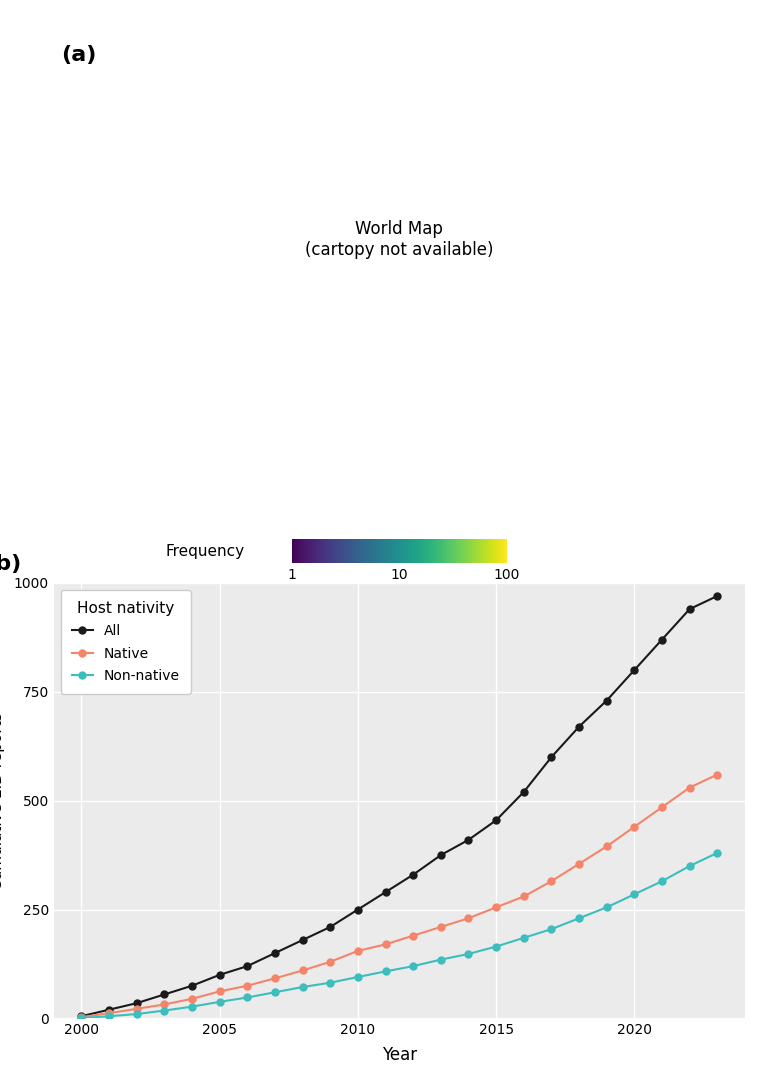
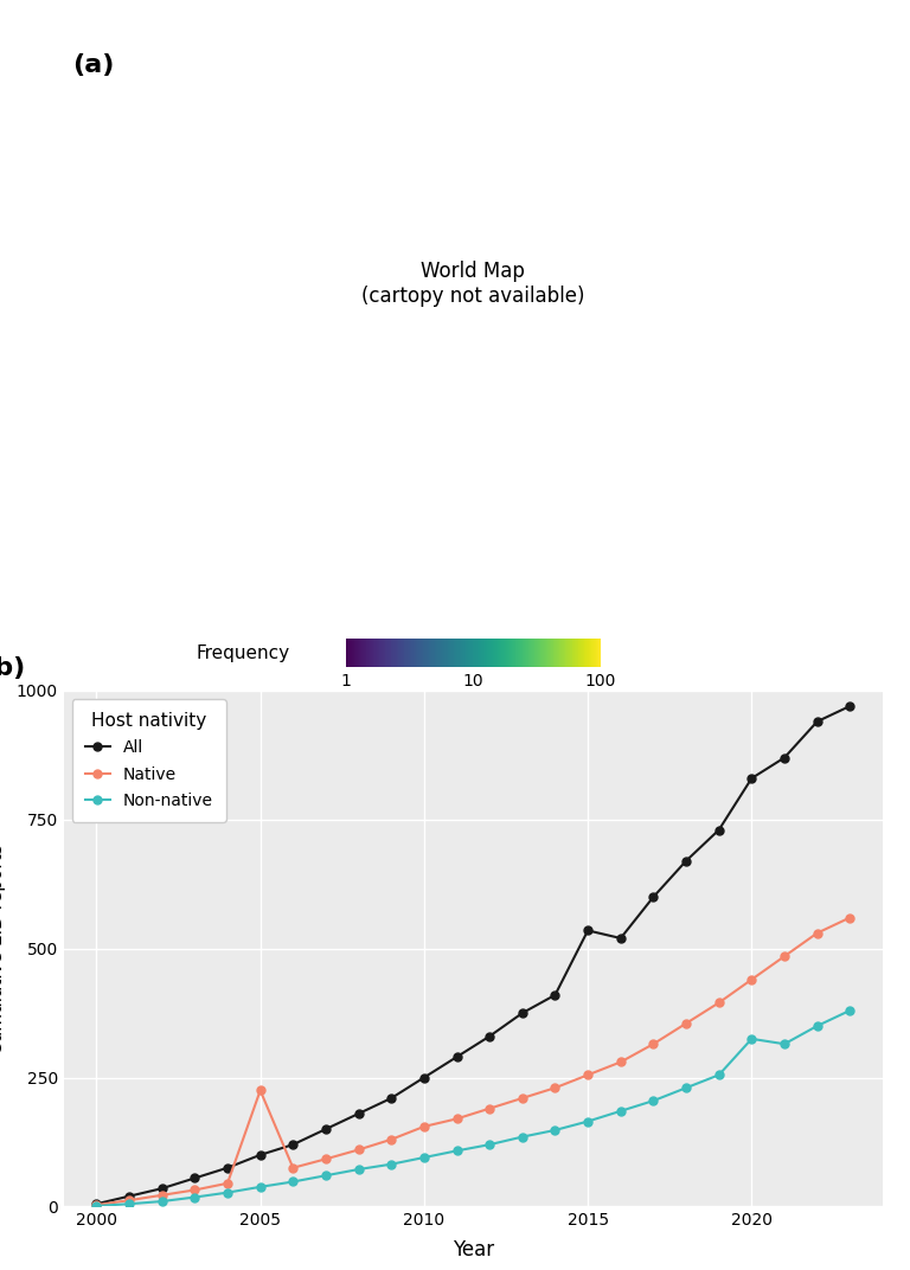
Native/2005: 62 -> 225
All/2015: 455 -> 535
All/2020: 800 -> 830
Non-native/2020: 285 -> 325
